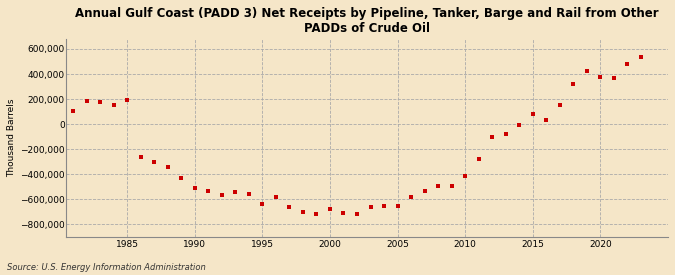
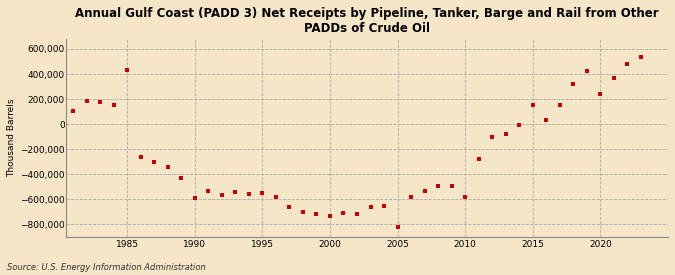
1985: 200,000 -> 430,000
1990: -510,000 -> -590,000
1995: -640,000 -> -550,000
2000: -680,000 -> -730,000
2005: -650,000 -> -820,000
2010: -420,000 -> -580,000
2015: 80,000 -> 150,000
2020: 380,000 -> 240,000
